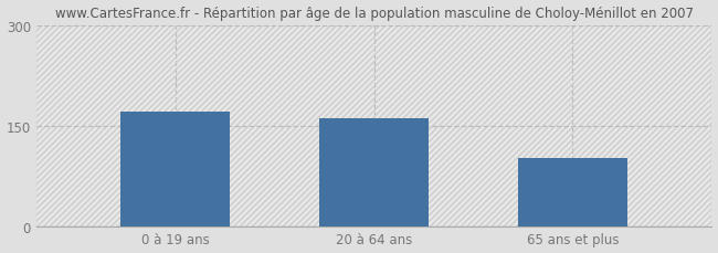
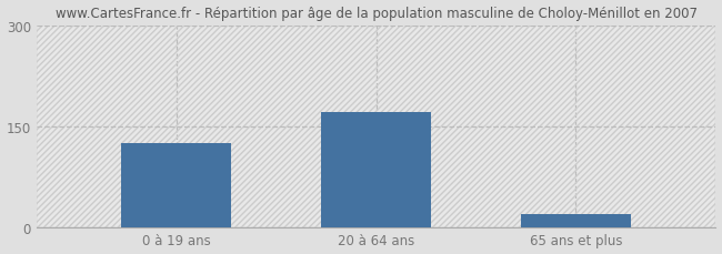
0 à 19 ans: 172 -> 125
20 à 64 ans: 162 -> 172
65 ans et plus: 102 -> 20
